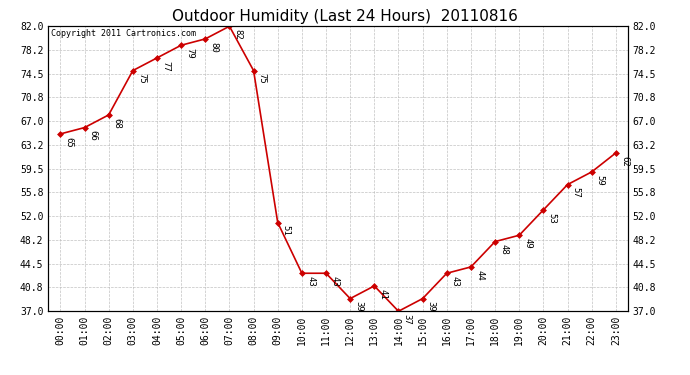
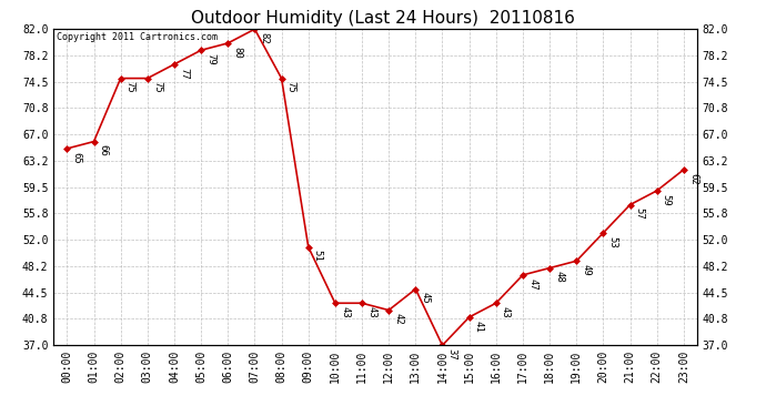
02:00: 68 -> 75
12:00: 39 -> 42
13:00: 41 -> 45
15:00: 39 -> 41
17:00: 44 -> 47
